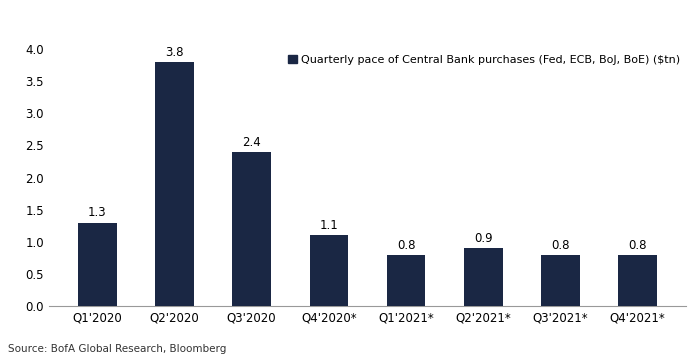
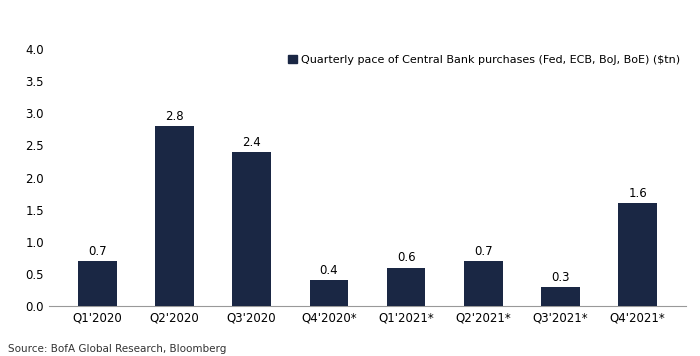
Q1'2020: 1.3 -> 0.7
Q2'2020: 3.8 -> 2.8
Q4'2020*: 1.1 -> 0.4
Q1'2021*: 0.8 -> 0.6
Q2'2021*: 0.9 -> 0.7
Q3'2021*: 0.8 -> 0.3
Q4'2021*: 0.8 -> 1.6
